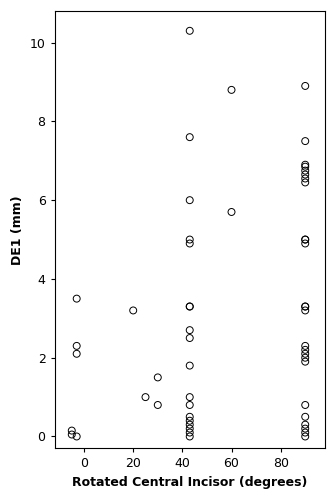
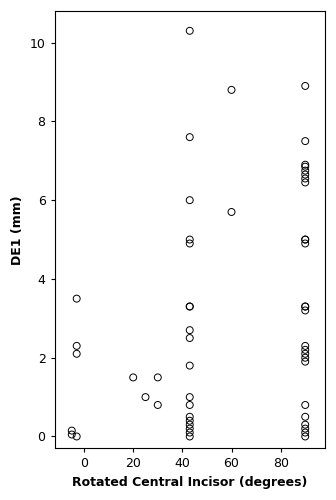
20: 3.20 -> 1.50
